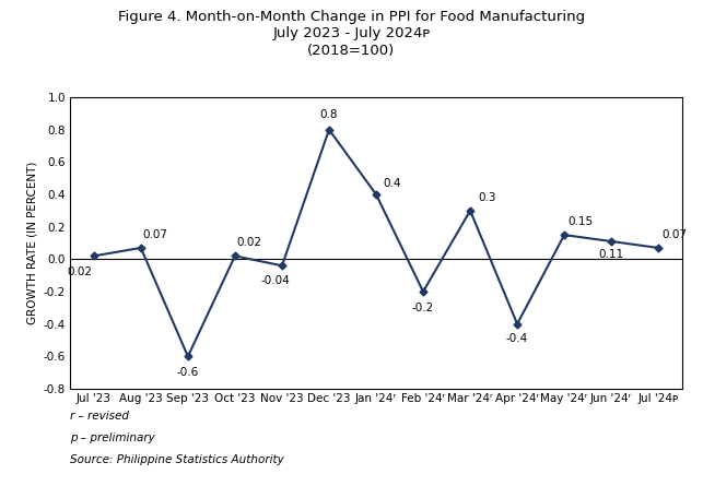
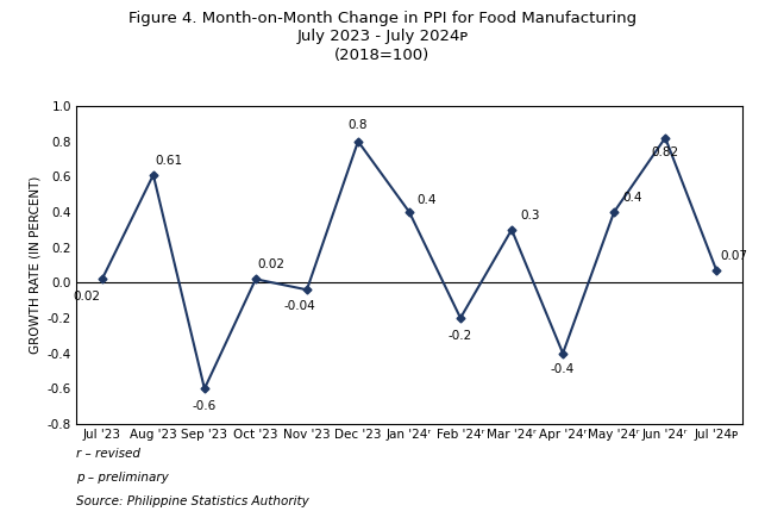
Aug '23: 0.07 -> 0.61
May '24ʳ: 0.15 -> 0.4
Jun '24ʳ: 0.11 -> 0.82
